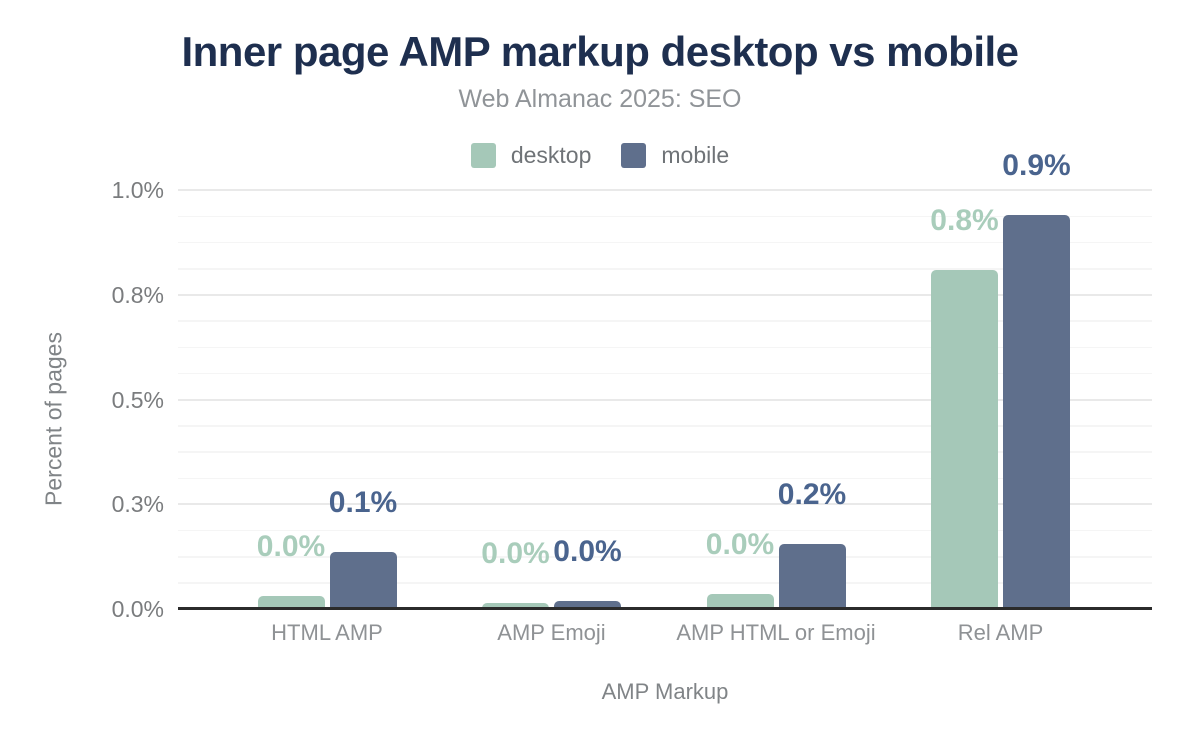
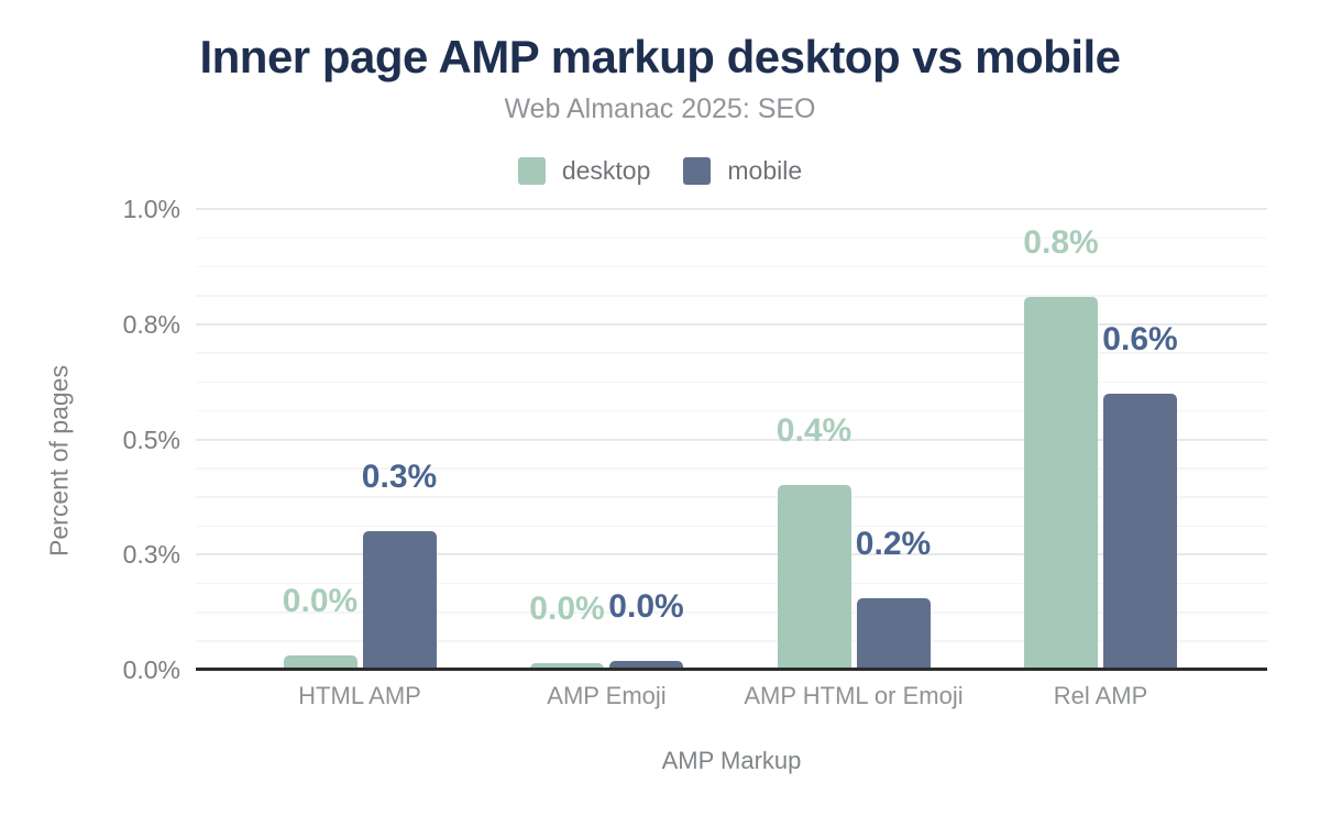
mobile/HTML AMP: 0.1% -> 0.3%
desktop/AMP HTML or Emoji: 0.0% -> 0.4%
mobile/Rel AMP: 0.9% -> 0.6%
